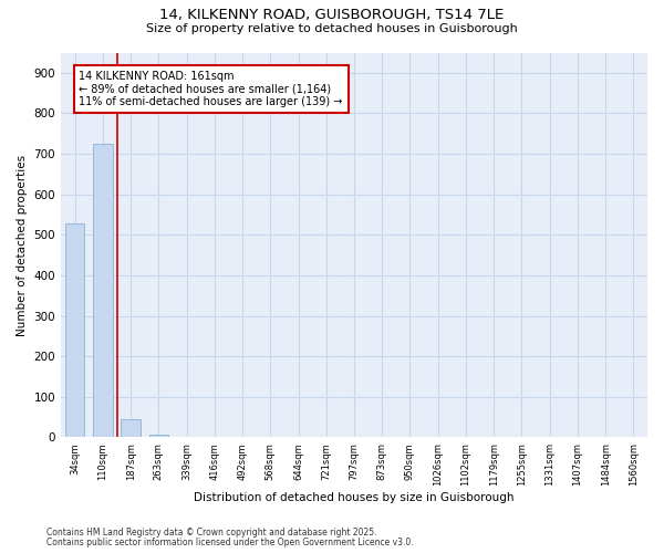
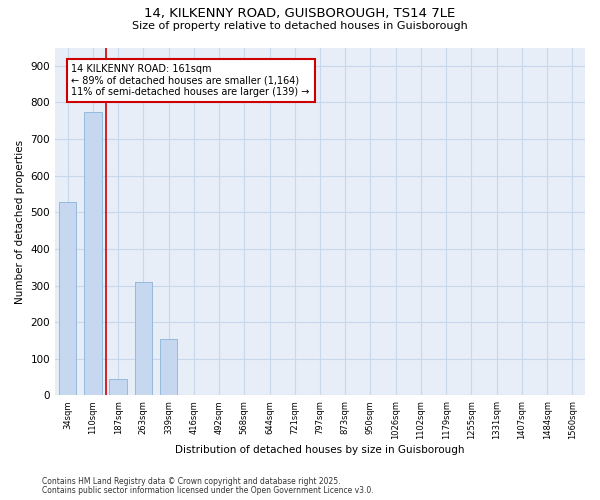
110sqm: 725 -> 775
263sqm: 7 -> 310
339sqm: 2 -> 155
